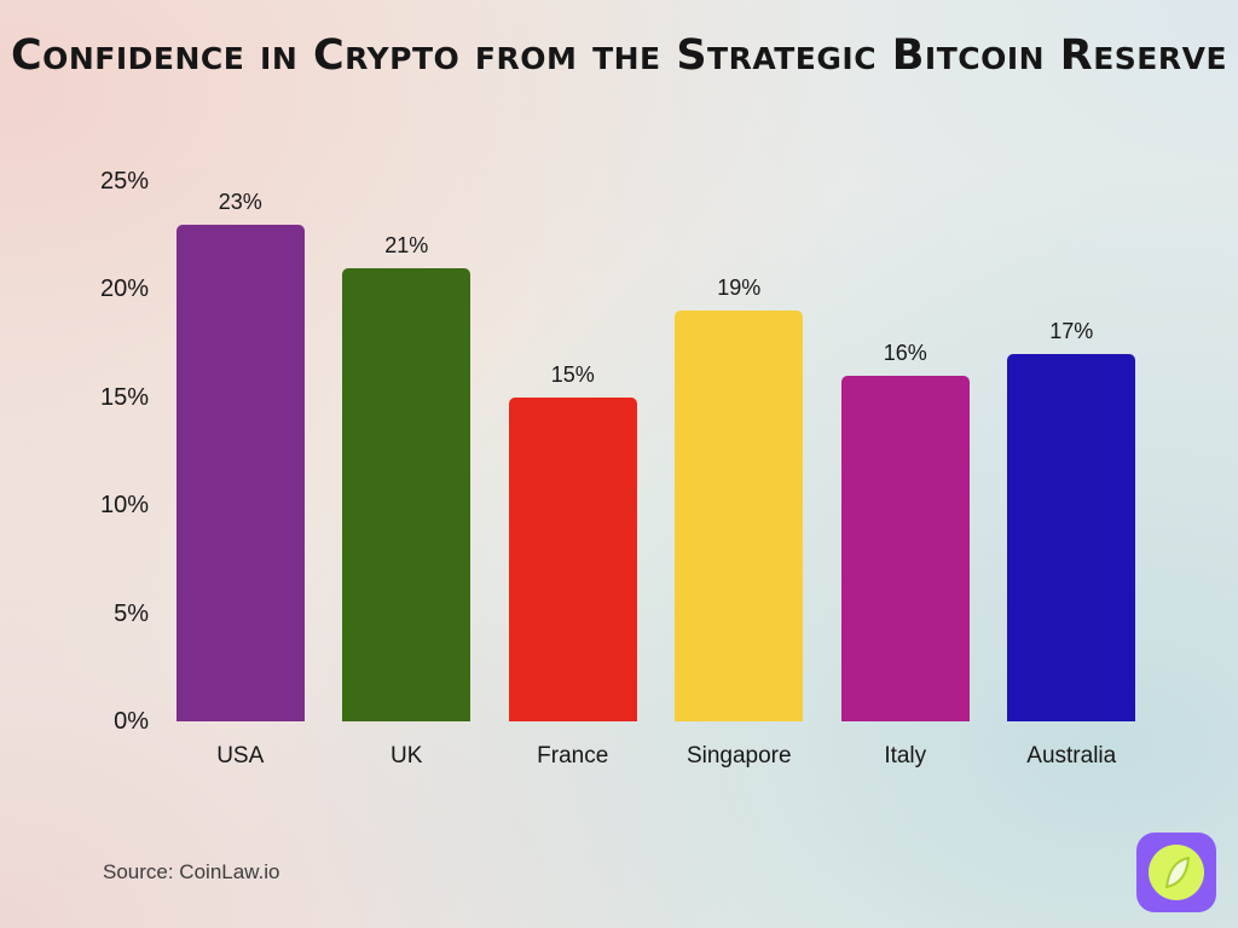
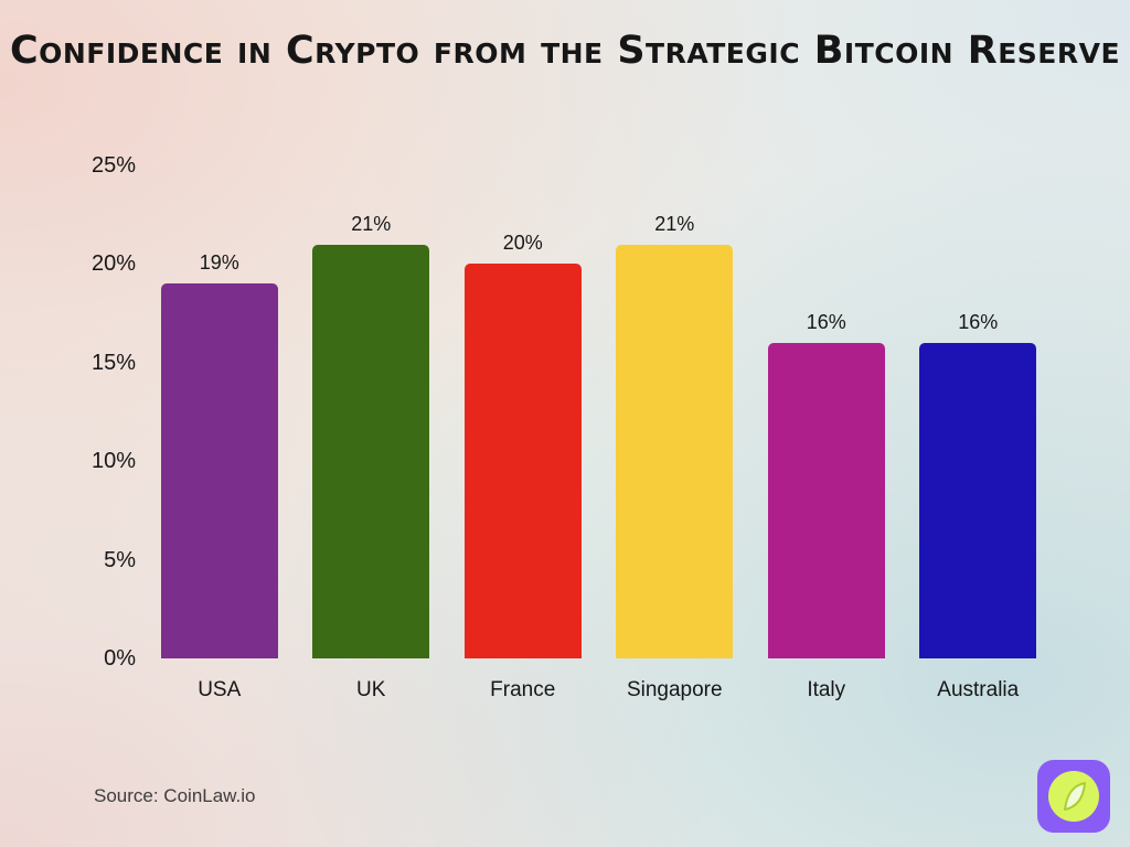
USA: 23% -> 19%
France: 15% -> 20%
Singapore: 19% -> 21%
Australia: 17% -> 16%
